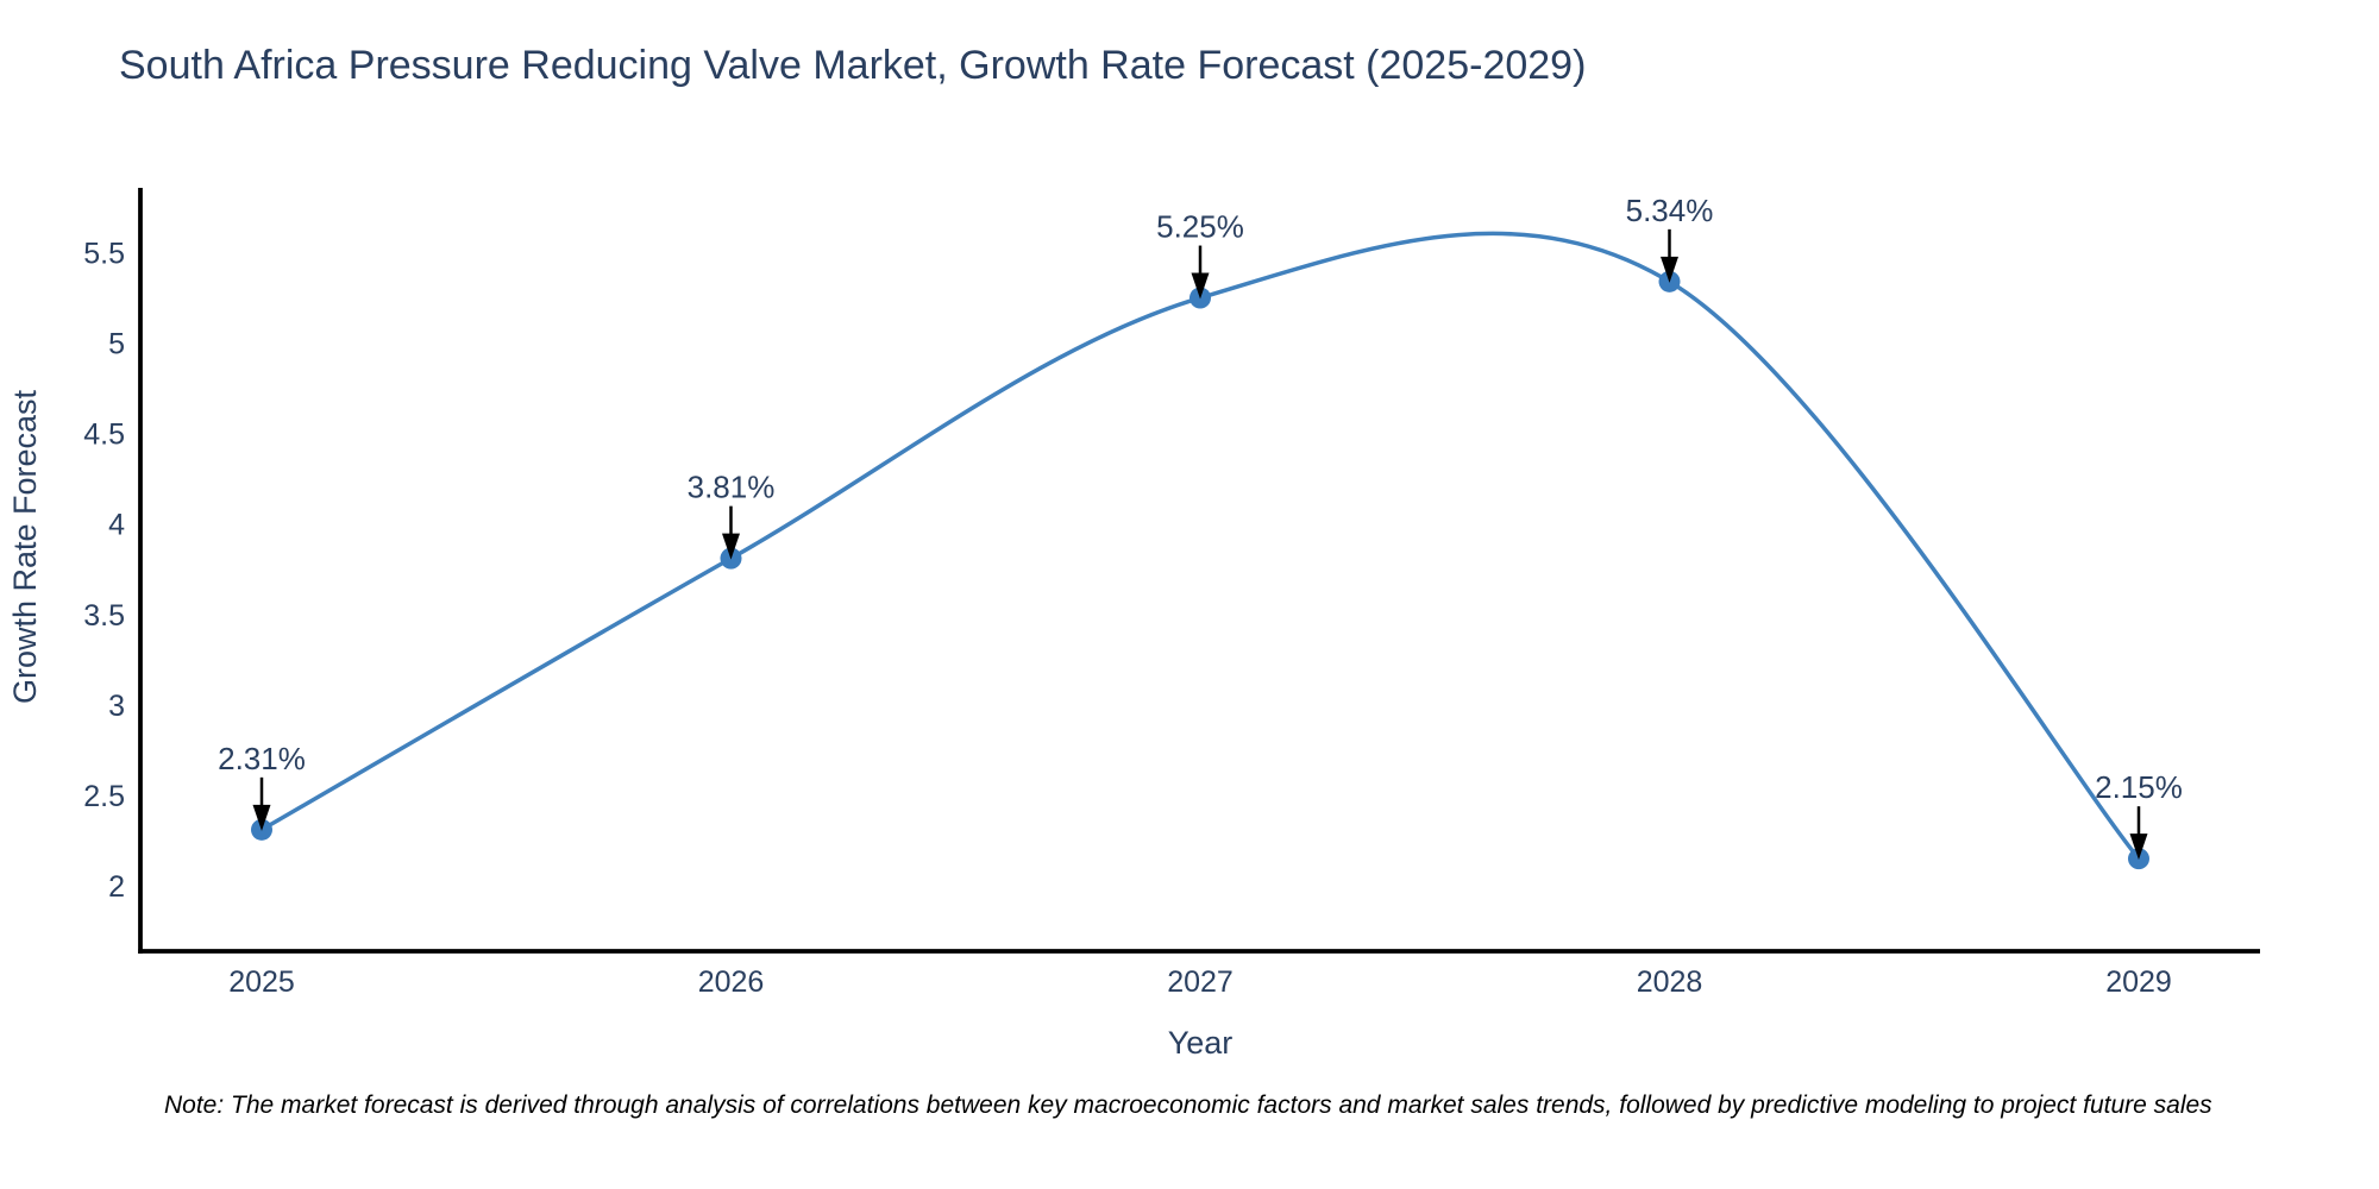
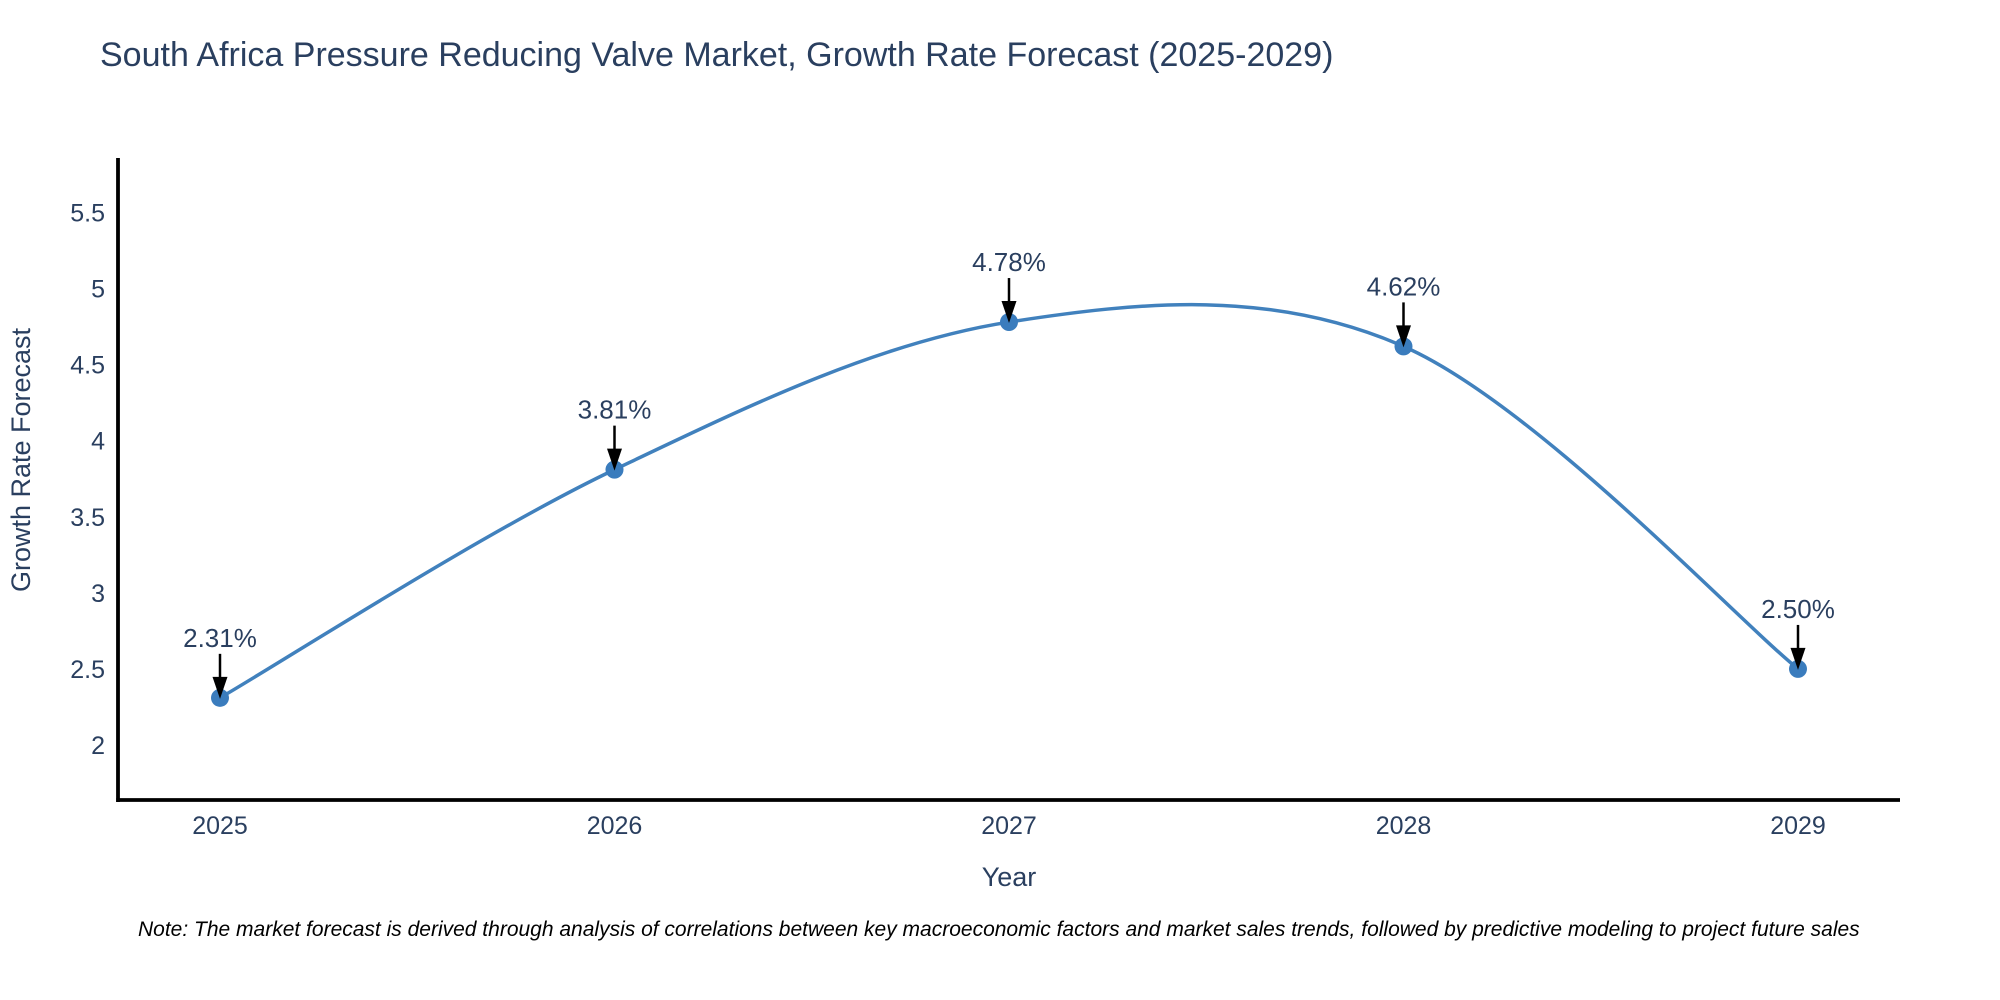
2027: 5.25% -> 4.78%
2028: 5.34% -> 4.62%
2029: 2.15% -> 2.50%
